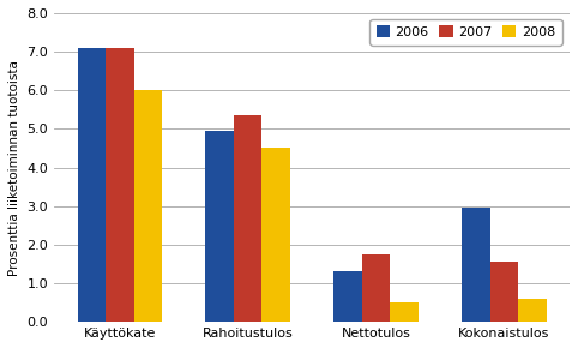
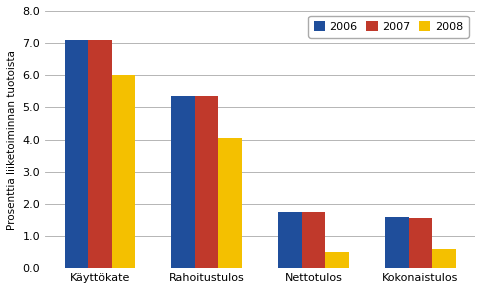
2006/Rahoitustulos: 4.95 -> 5.35
2008/Rahoitustulos: 4.50 -> 4.05
2006/Nettotulos: 1.30 -> 1.75
2006/Kokonaistulos: 2.95 -> 1.60
